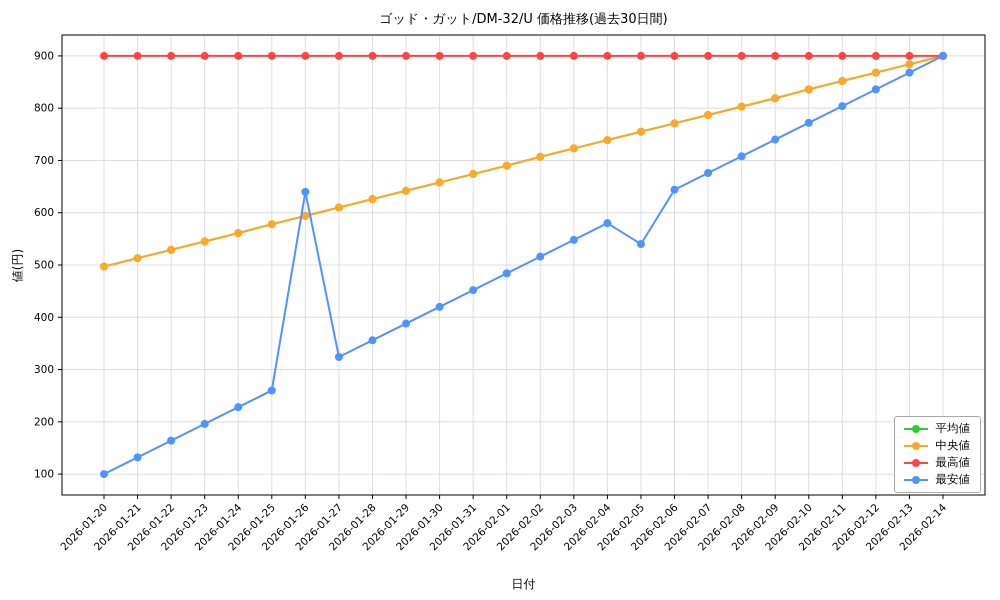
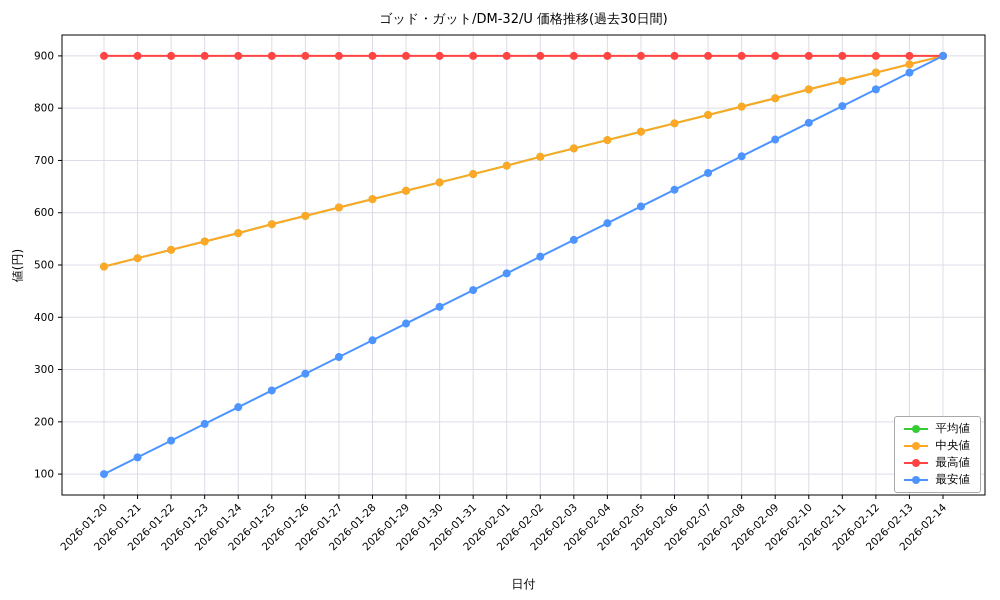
最安値/2026-01-26: 640 -> 290
最安値/2026-02-05: 540 -> 610
